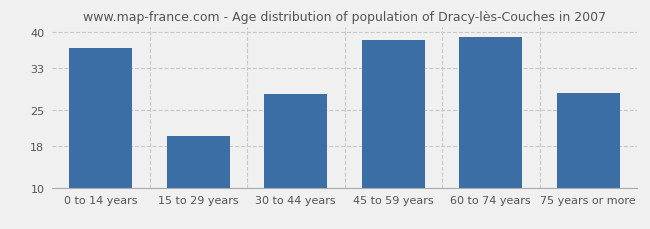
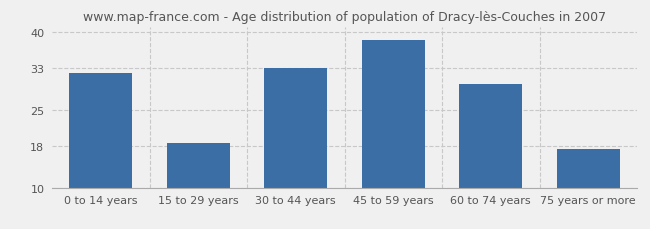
0 to 14 years: 36.8 -> 32.0
15 to 29 years: 20.0 -> 18.5
30 to 44 years: 28.0 -> 33.0
60 to 74 years: 39.0 -> 30.0
75 years or more: 28.2 -> 17.5
